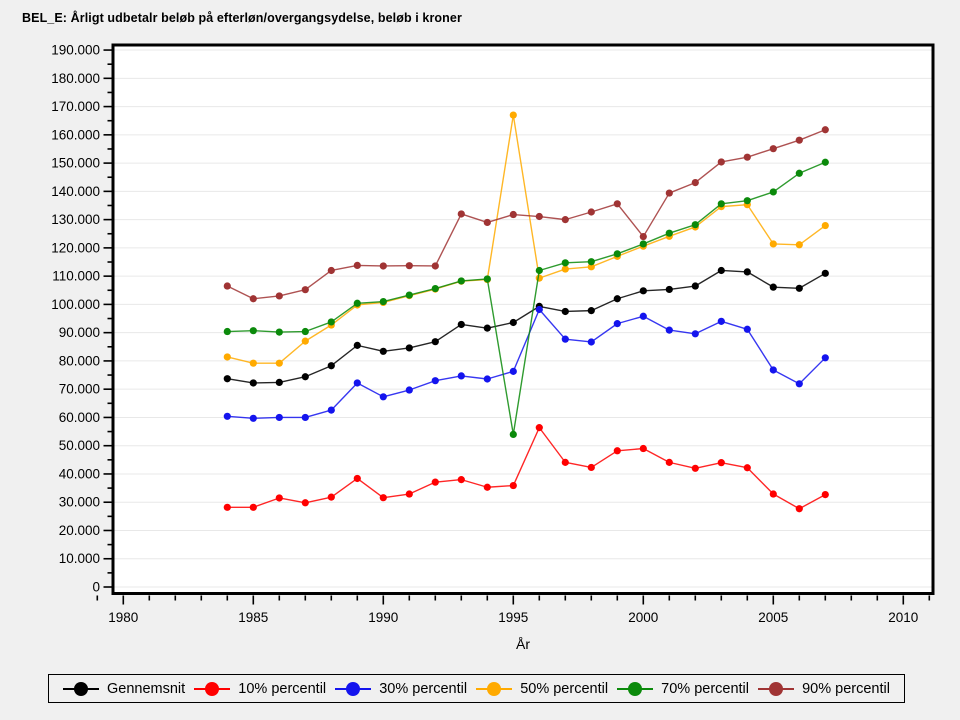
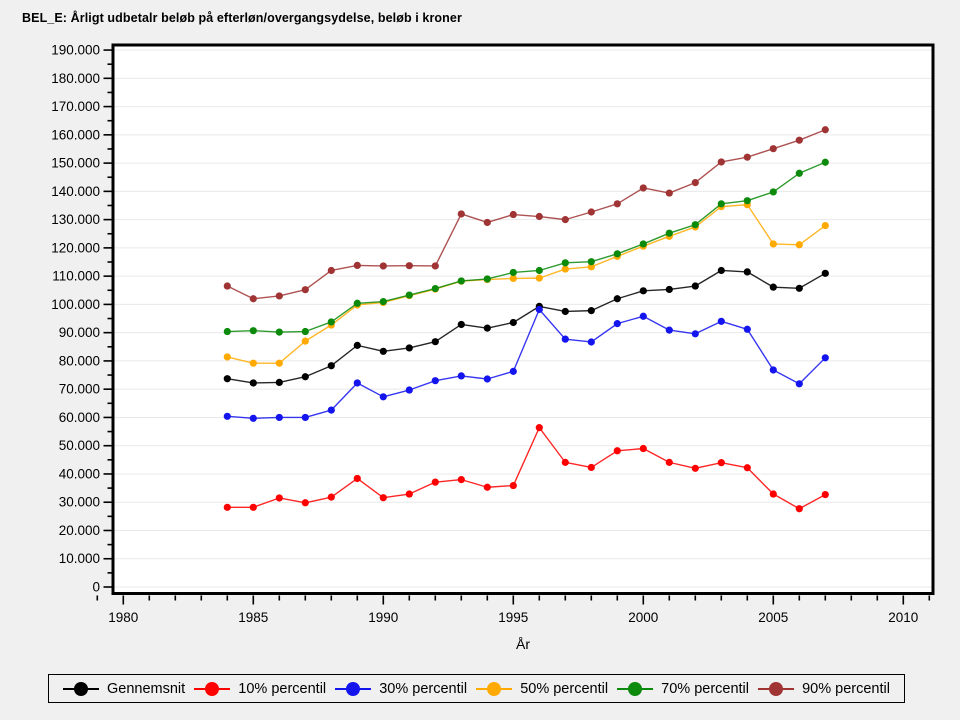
50% percentil/1995: 167000 -> 109000
70% percentil/1995: 54000 -> 111000
90% percentil/2000: 124000 -> 141000
